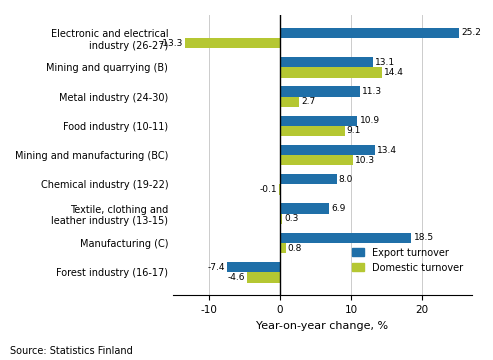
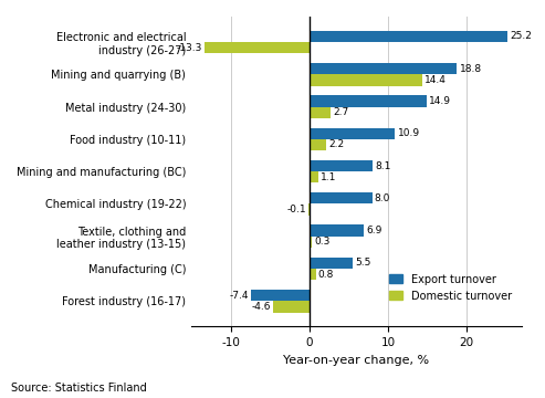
Export turnover/Mining and quarrying (B): 13.1 -> 18.8
Export turnover/Metal industry (24-30): 11.3 -> 14.9
Domestic turnover/Food industry (10-11): 9.1 -> 2.2
Export turnover/Mining and manufacturing (BC): 13.4 -> 8.1
Domestic turnover/Mining and manufacturing (BC): 10.3 -> 1.1
Export turnover/Manufacturing (C): 18.5 -> 5.5
